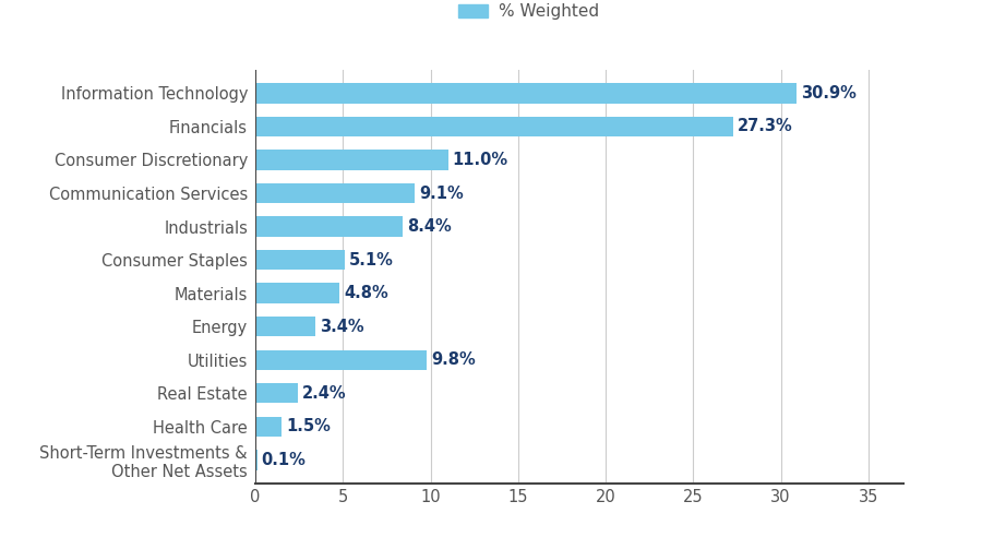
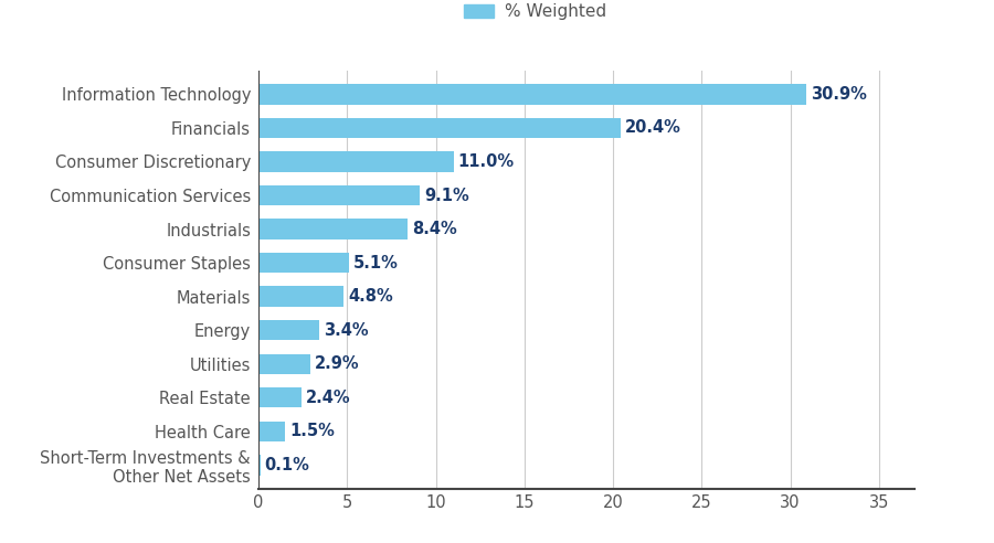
Financials: 27.3% -> 20.4%
Utilities: 9.8% -> 2.9%
